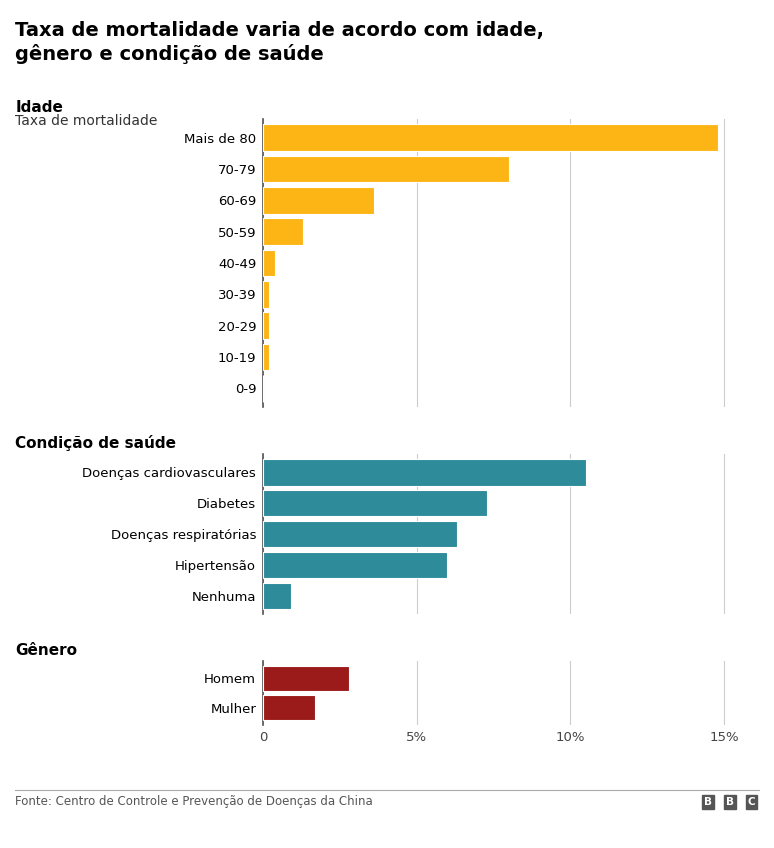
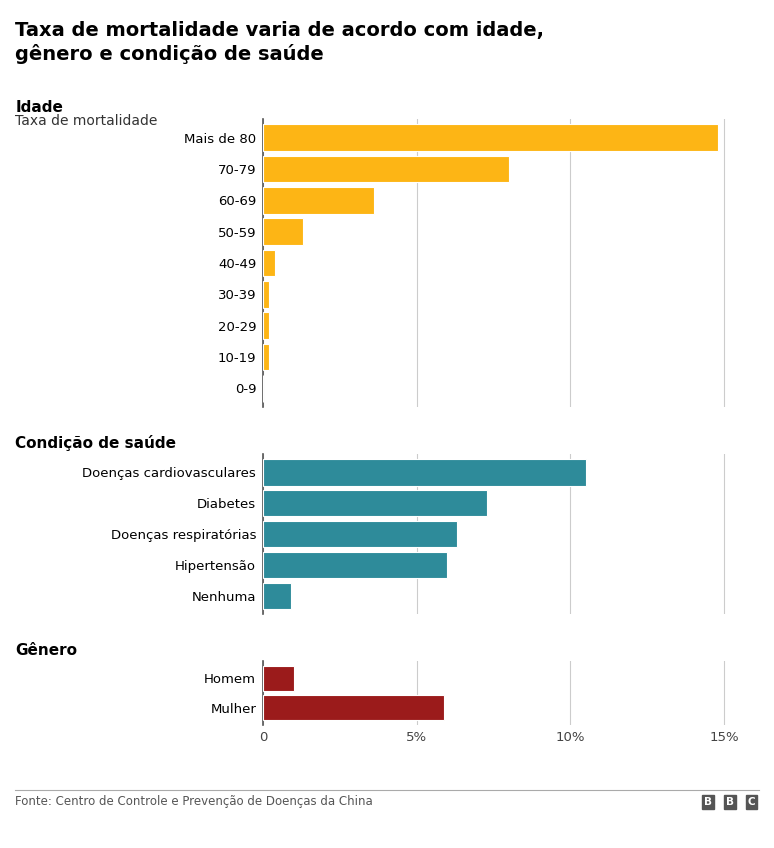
Homem: 2.8% -> 1.0%
Mulher: 1.7% -> 5.9%
